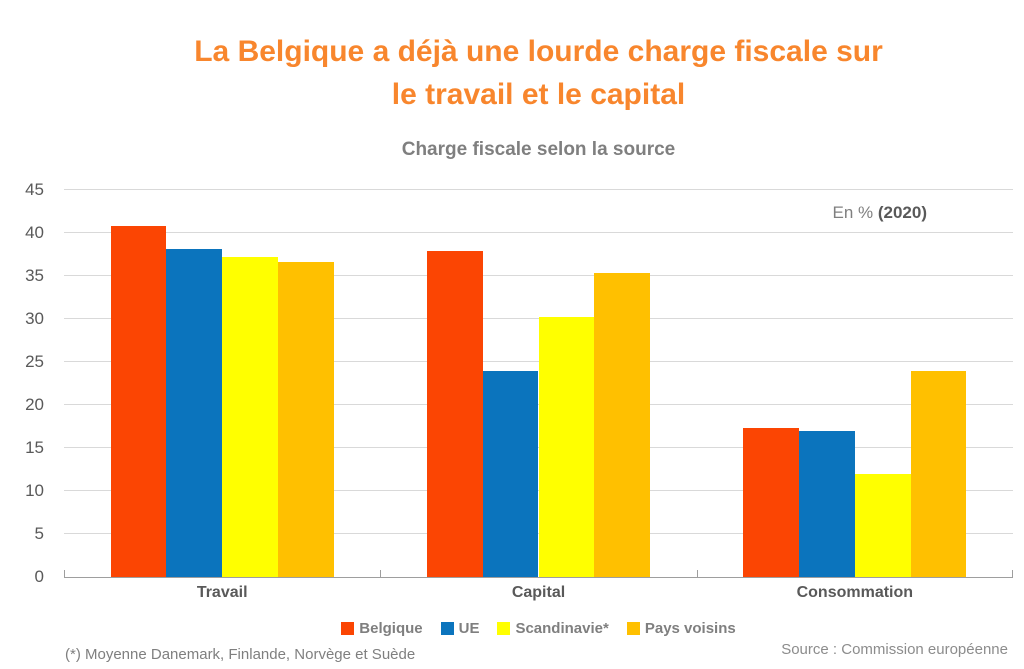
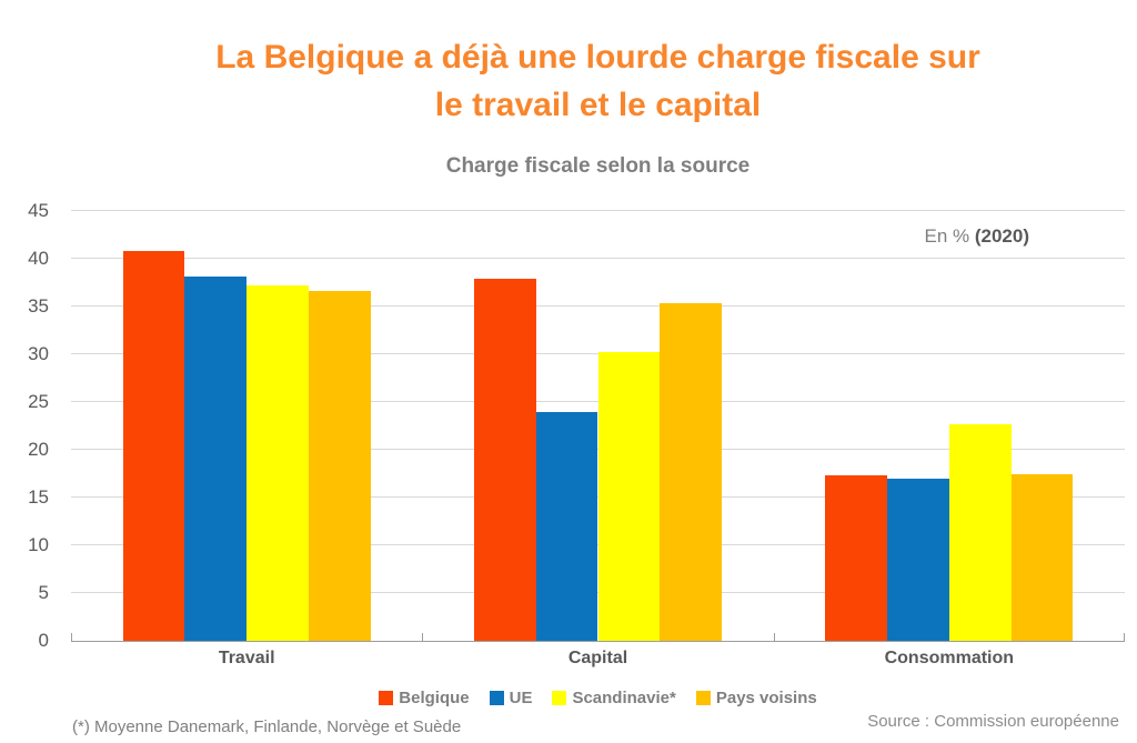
Scandinavie*/Consommation: 12 -> 23
Pays voisins/Consommation: 24 -> 18
